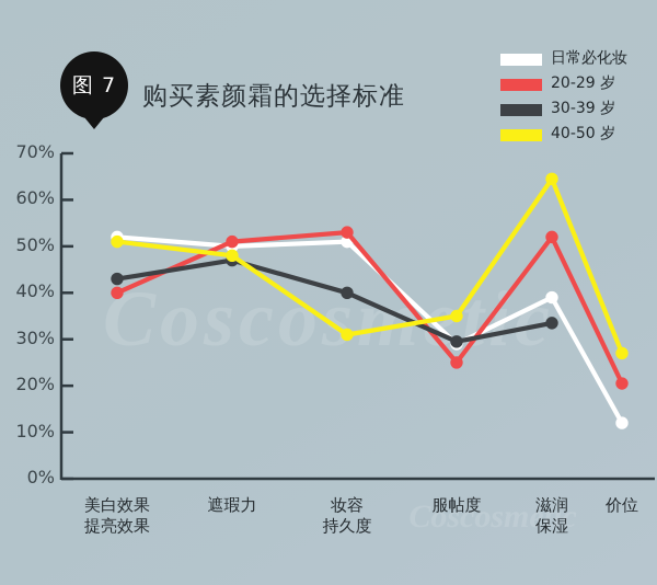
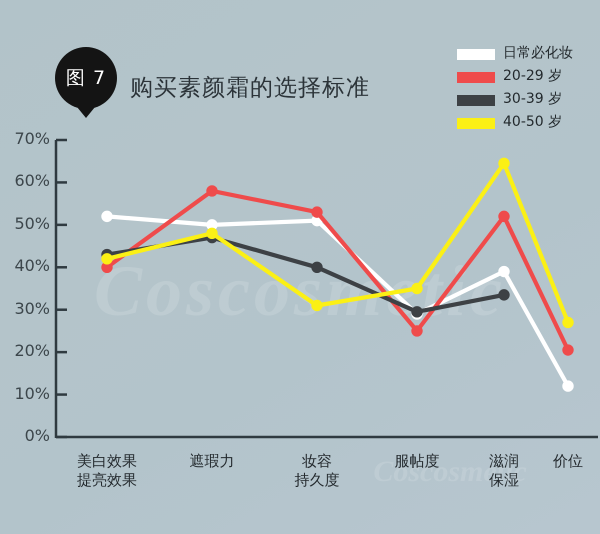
40-50 岁/美白效果 提亮效果: 51% -> 42%
20-29 岁/遮瑕力: 51% -> 58%
